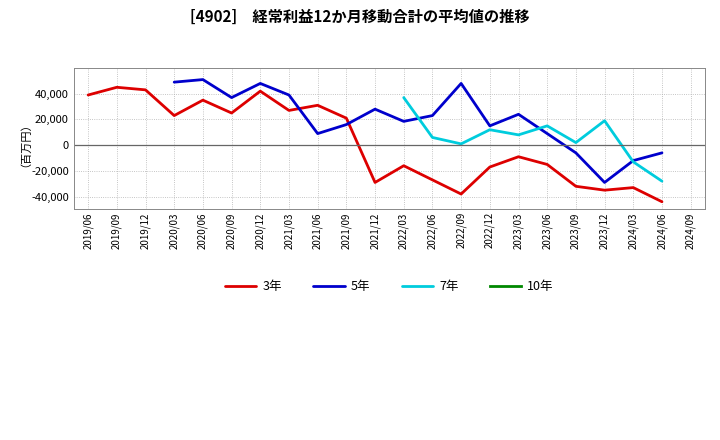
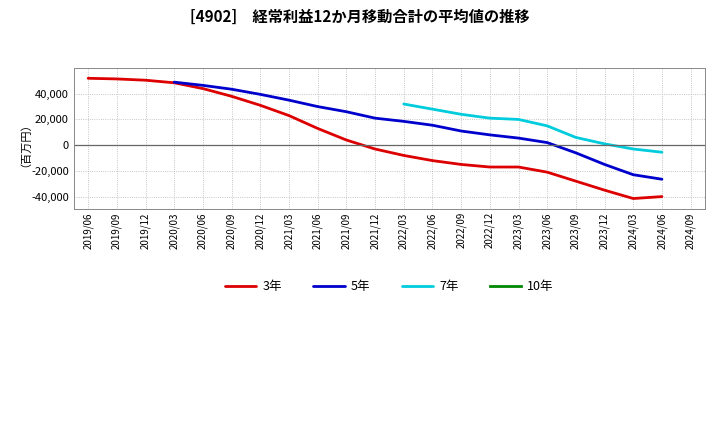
3年/2019/06: 39,000 -> 52,000
3年/2019/09: 45,000 -> 52,000
3年/2019/12: 43,000 -> 50,000
3年/2020/03: 23,000 -> 48,000
3年/2020/06: 35,000 -> 44,000
5年/2020/06: 51,000 -> 46,000
3年/2020/09: 25,000 -> 38,000
5年/2020/09: 37,000 -> 44,000
3年/2020/12: 42,000 -> 31,000
5年/2020/12: 48,000 -> 40,000
3年/2021/03: 27,000 -> 23,000
5年/2021/03: 39,000 -> 35,000
3年/2021/06: 31,000 -> 13,000
5年/2021/06: 9,000 -> 30,000
3年/2021/09: 21,000 -> 4,000
5年/2021/09: 16,000 -> 26,000
3年/2021/12: -29,000 -> -3,000
5年/2021/12: 28,000 -> 21,000
3年/2022/03: -16,000 -> -8,000
7年/2022/03: 37,000 -> 32,000
3年/2022/06: -27,000 -> -12,000
5年/2022/06: 23,000 -> 16,000
7年/2022/06: 6,000 -> 28,000
3年/2022/09: -38,000 -> -15,000
5年/2022/09: 48,000 -> 11,000
7年/2022/09: 1,000 -> 24,000
5年/2022/12: 15,000 -> 8,000
7年/2022/12: 12,000 -> 21,000
3年/2023/03: -9,000 -> -17,000
5年/2023/03: 24,000 -> 6,000
7年/2023/03: 8,000 -> 20,000
3年/2023/06: -15,000 -> -21,000
5年/2023/06: 9,000 -> 2,000
3年/2023/09: -32,000 -> -28,000
7年/2023/09: 2,000 -> 6,000
5年/2023/12: -29,000 -> -15,000
7年/2023/12: 19,000 -> 1,000
3年/2024/03: -33,000 -> -42,000
5年/2024/03: -12,000 -> -23,000
7年/2024/03: -13,000 -> -3,000
3年/2024/06: -44,000 -> -40,000
5年/2024/06: -6,000 -> -26,000
7年/2024/06: -28,000 -> -6,000
